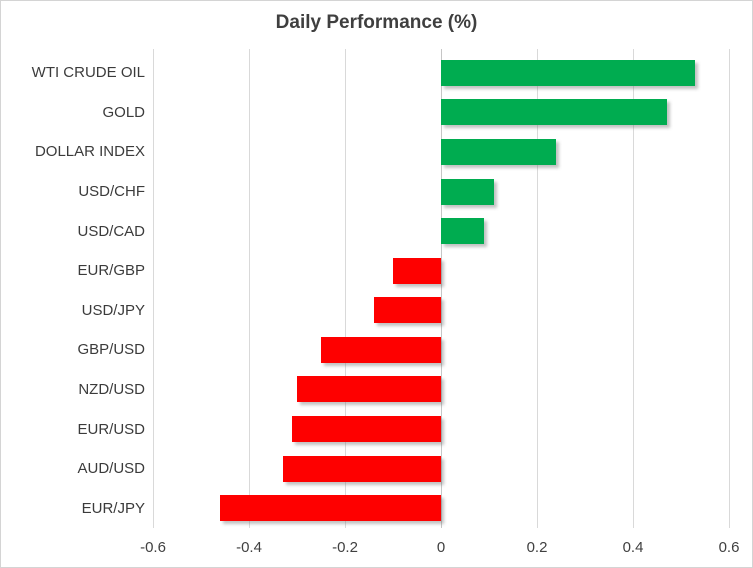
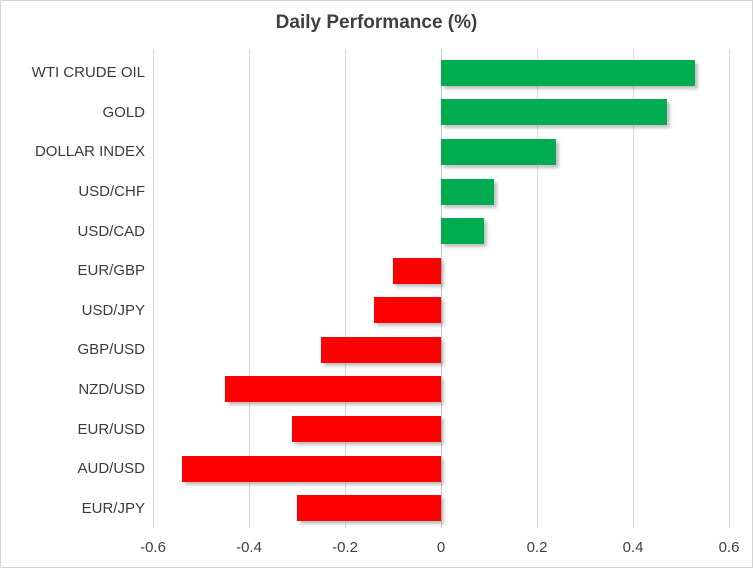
NZD/USD: -0.30 -> -0.45
AUD/USD: -0.33 -> -0.54
EUR/JPY: -0.46 -> -0.30
